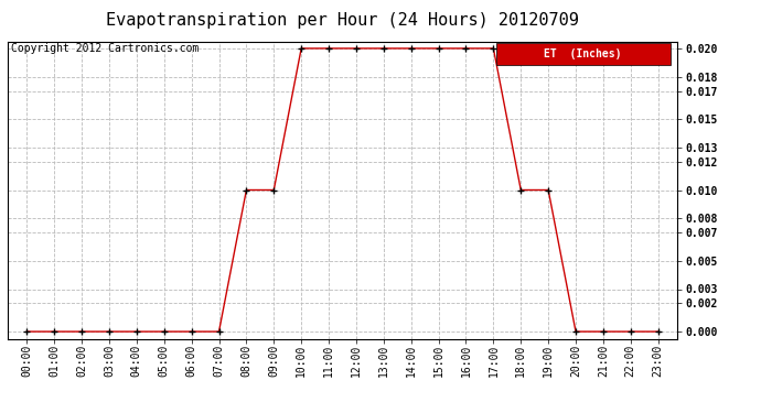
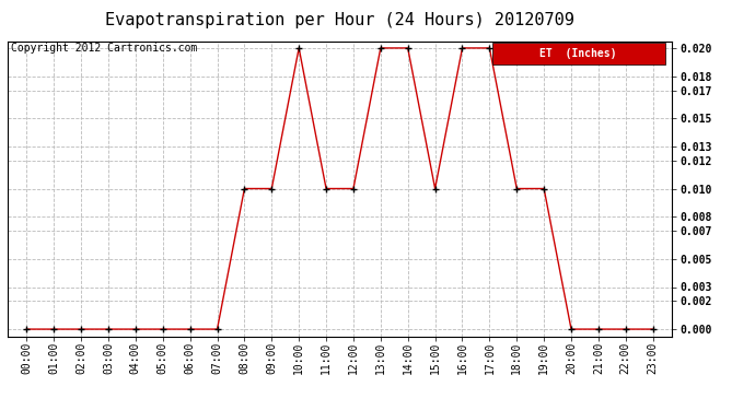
11:00: 0.02 -> 0.01
12:00: 0.02 -> 0.01
15:00: 0.02 -> 0.01
